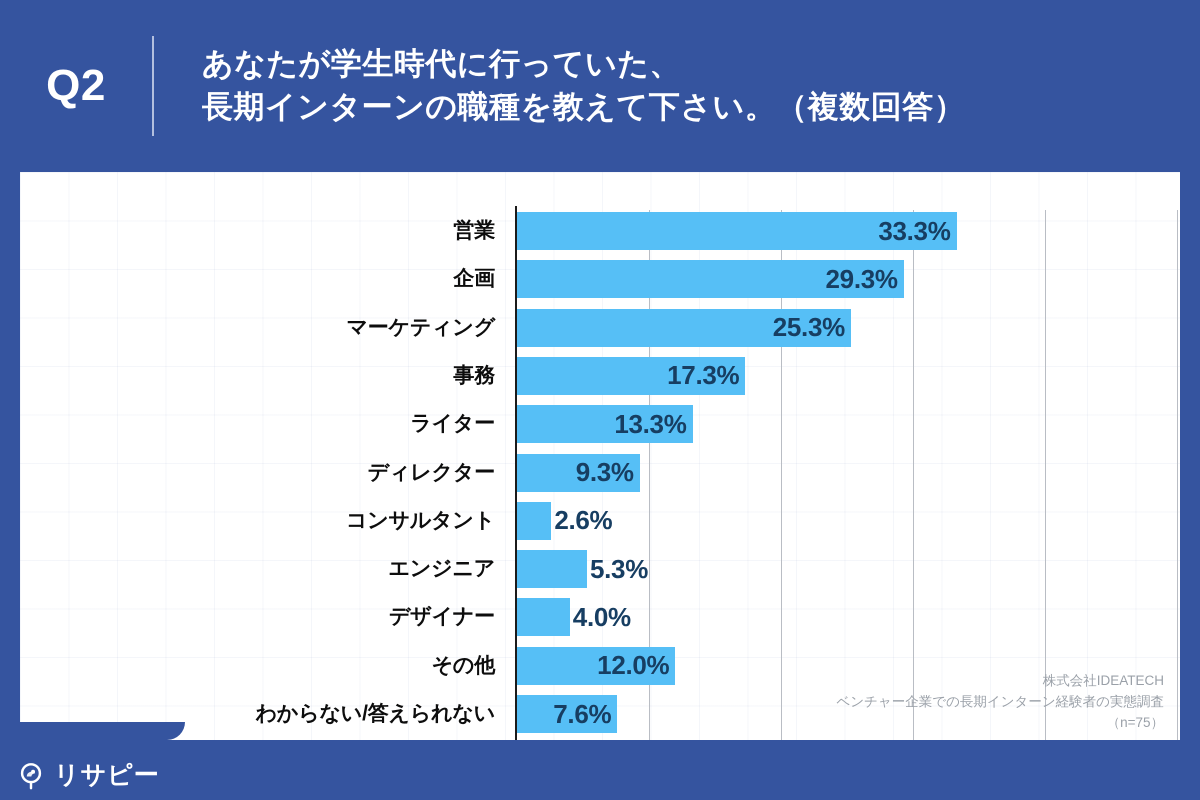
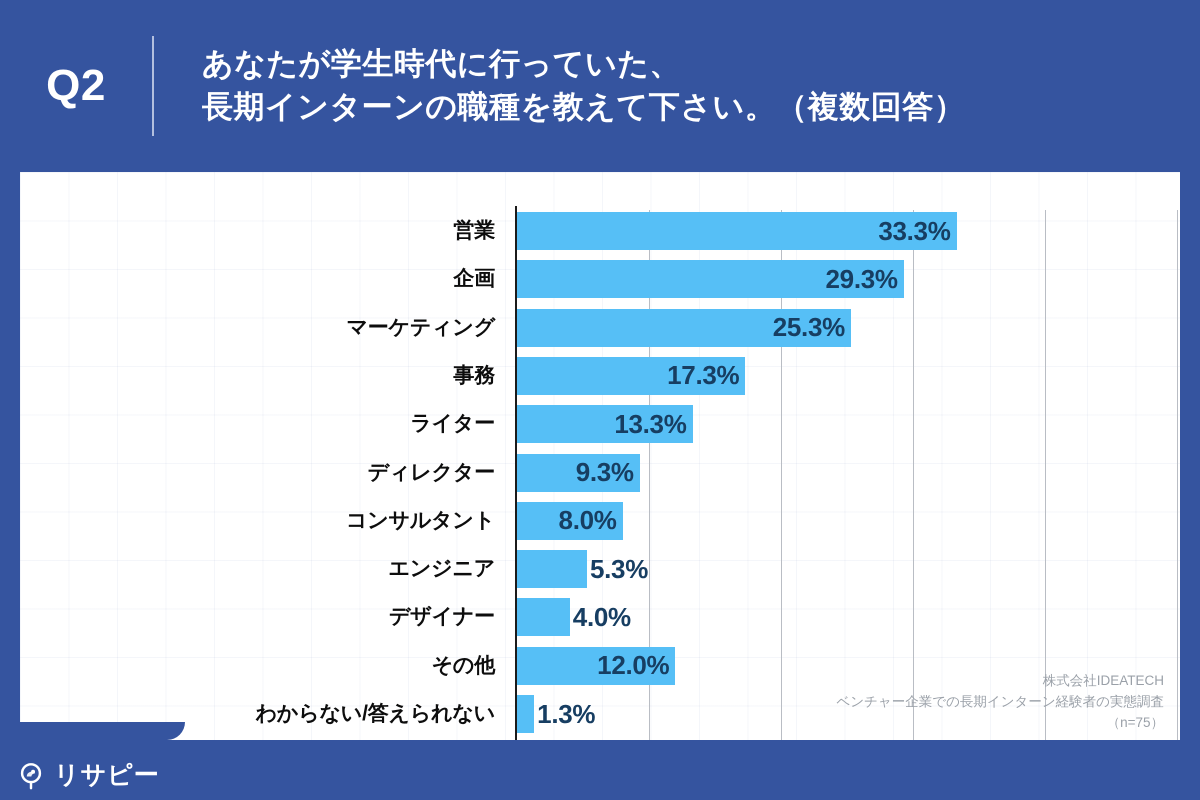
コンサルタント: 2.6% -> 8.0%
わからない/答えられない: 7.6% -> 1.3%
